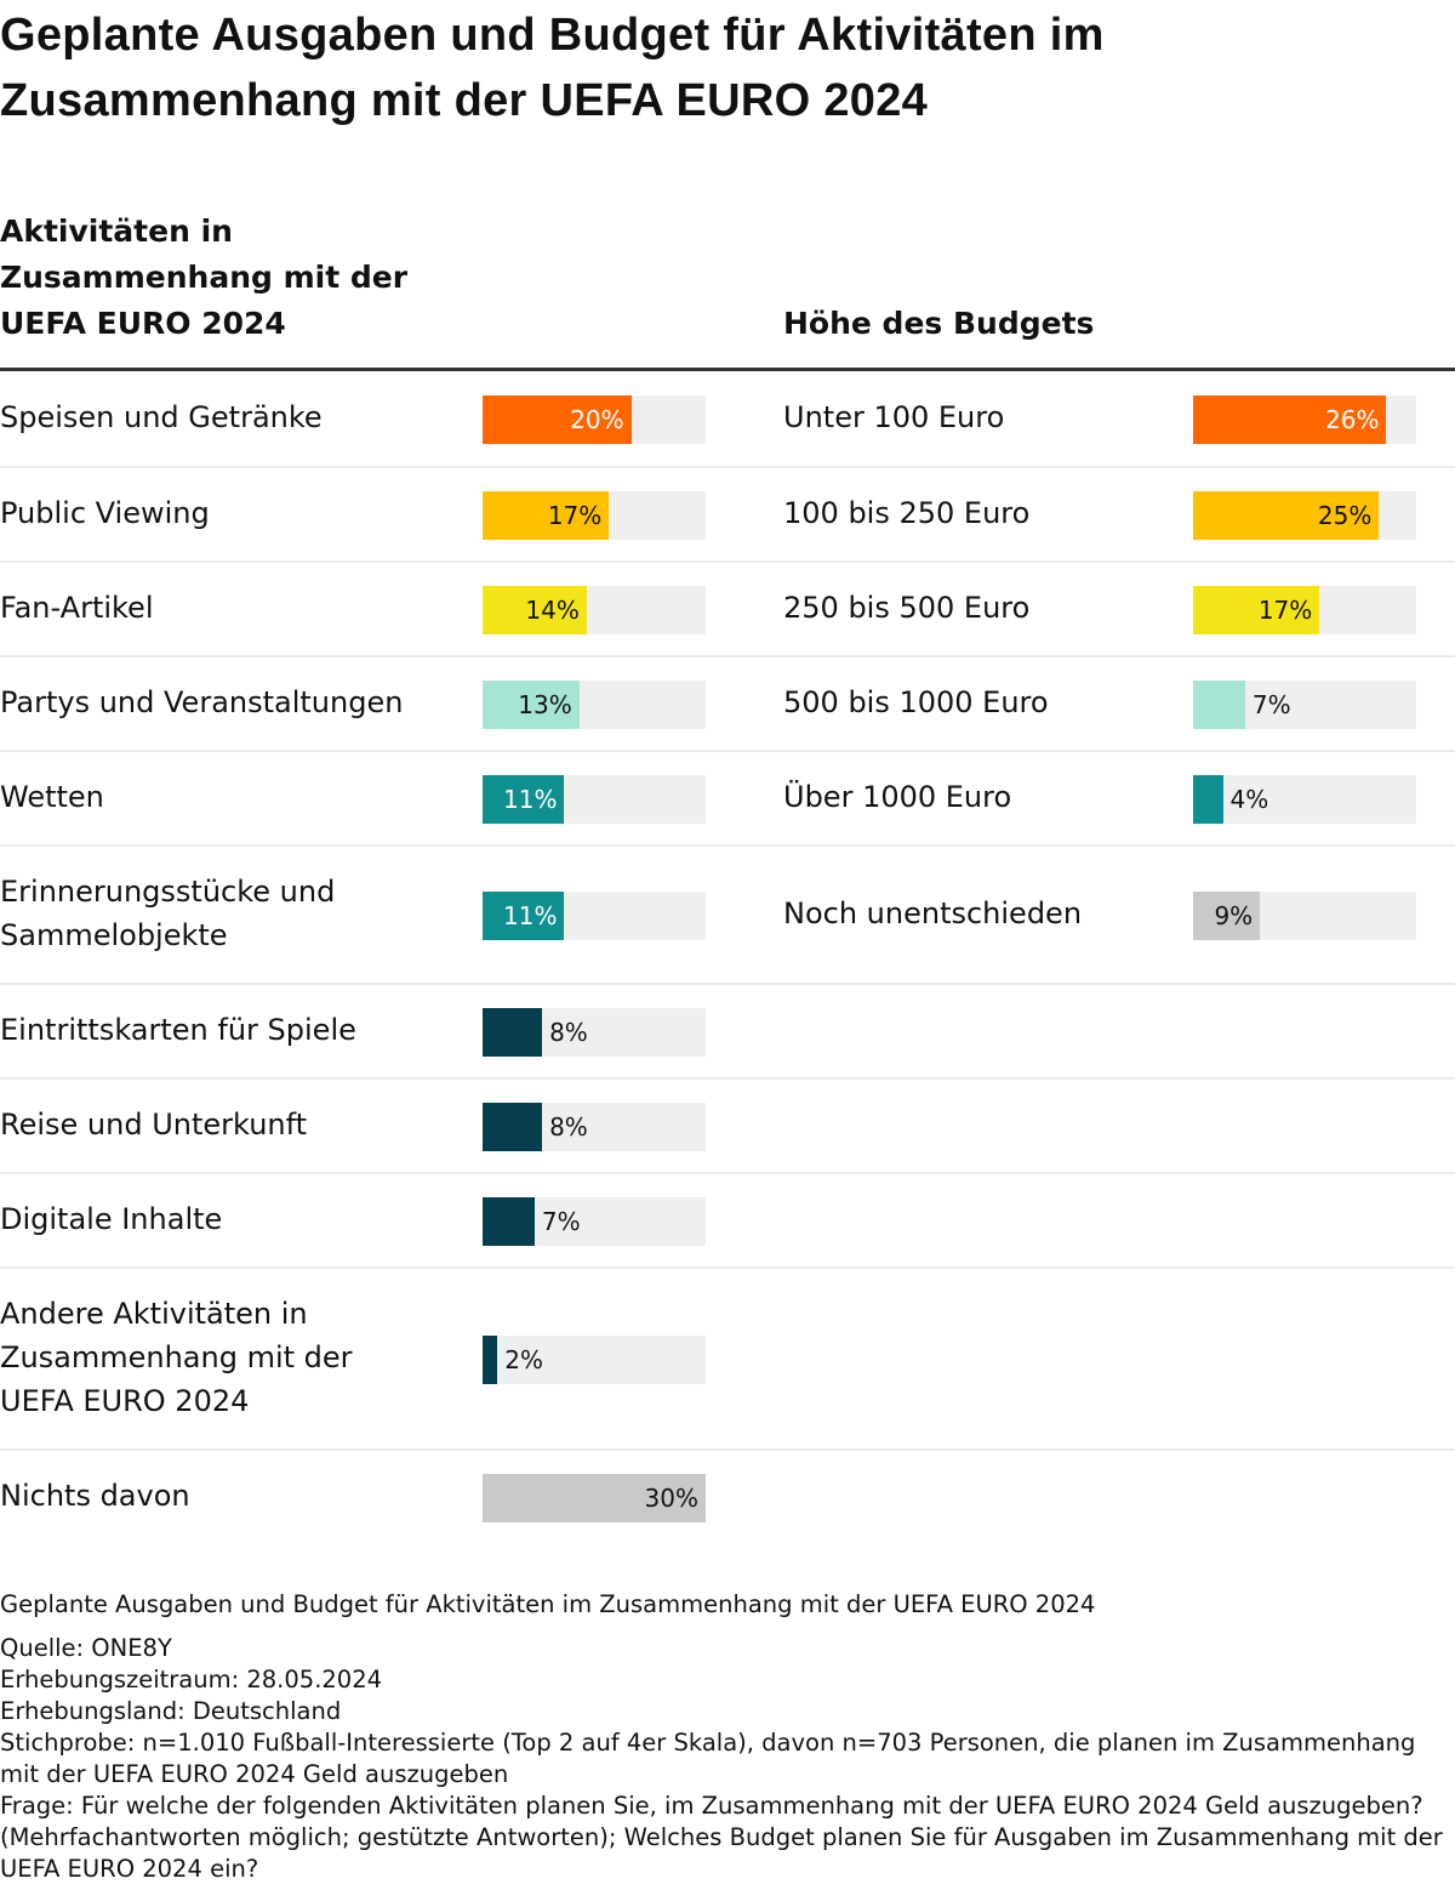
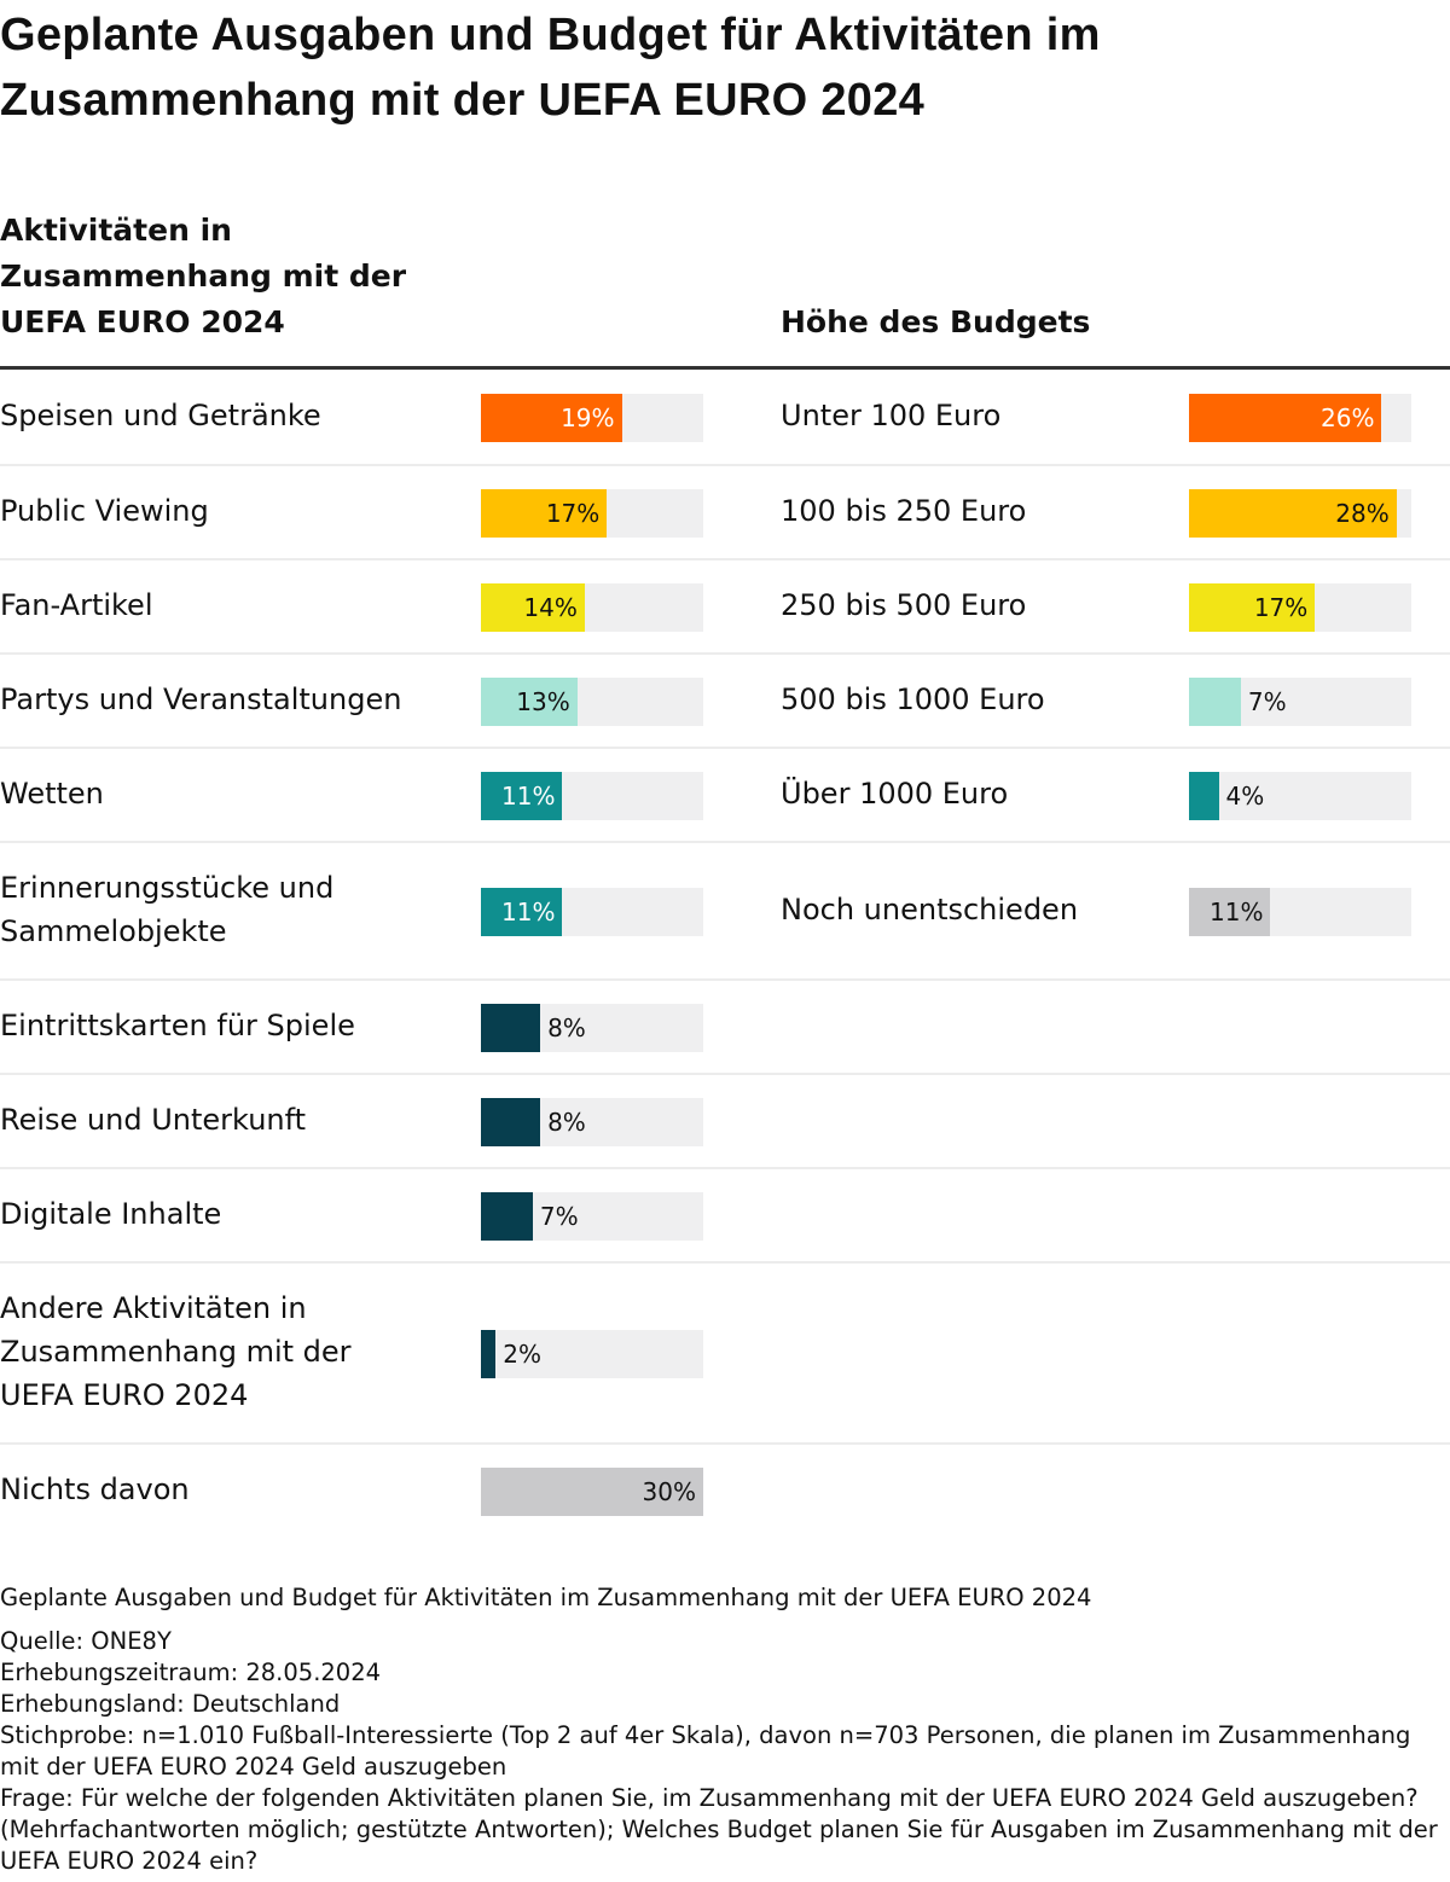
Aktivitäten in Zusammenhang mit der UEFA EURO 2024/Speisen und Getränke: 20% -> 19%
Höhe des Budgets/100 bis 250 Euro: 25% -> 28%
Höhe des Budgets/Noch unentschieden: 9% -> 11%
